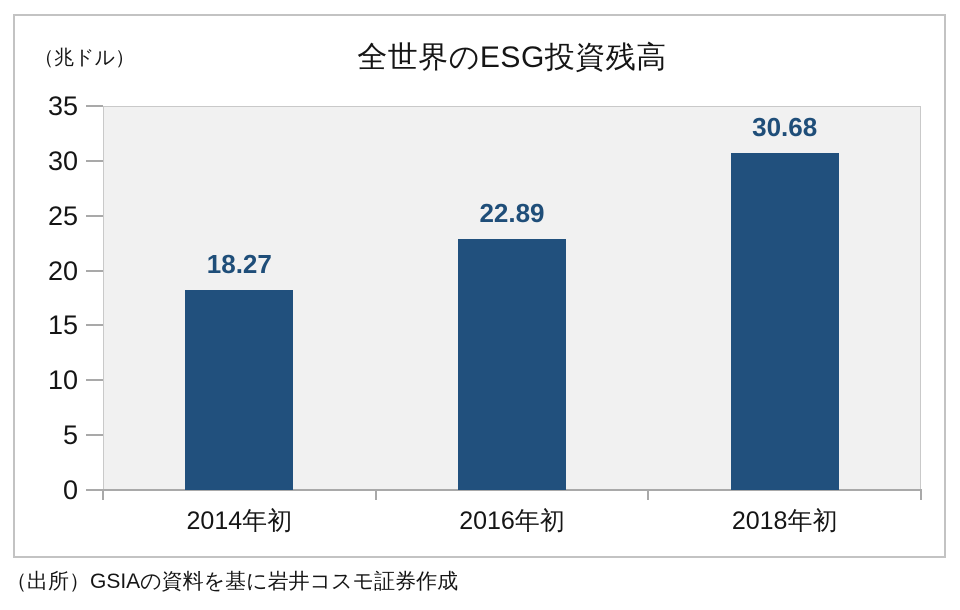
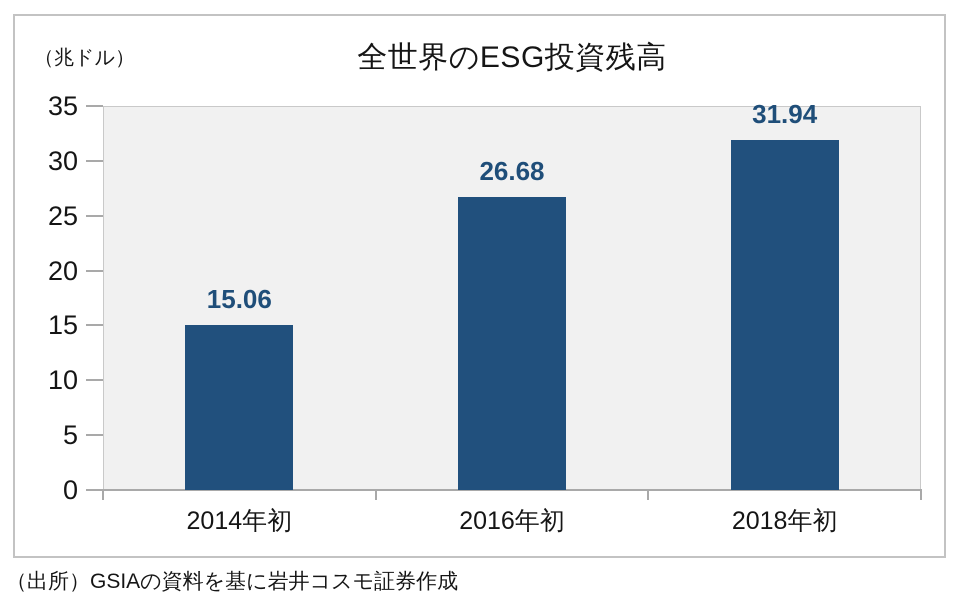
2014年初: 18.27 -> 15.06
2016年初: 22.89 -> 26.68
2018年初: 30.68 -> 31.94
